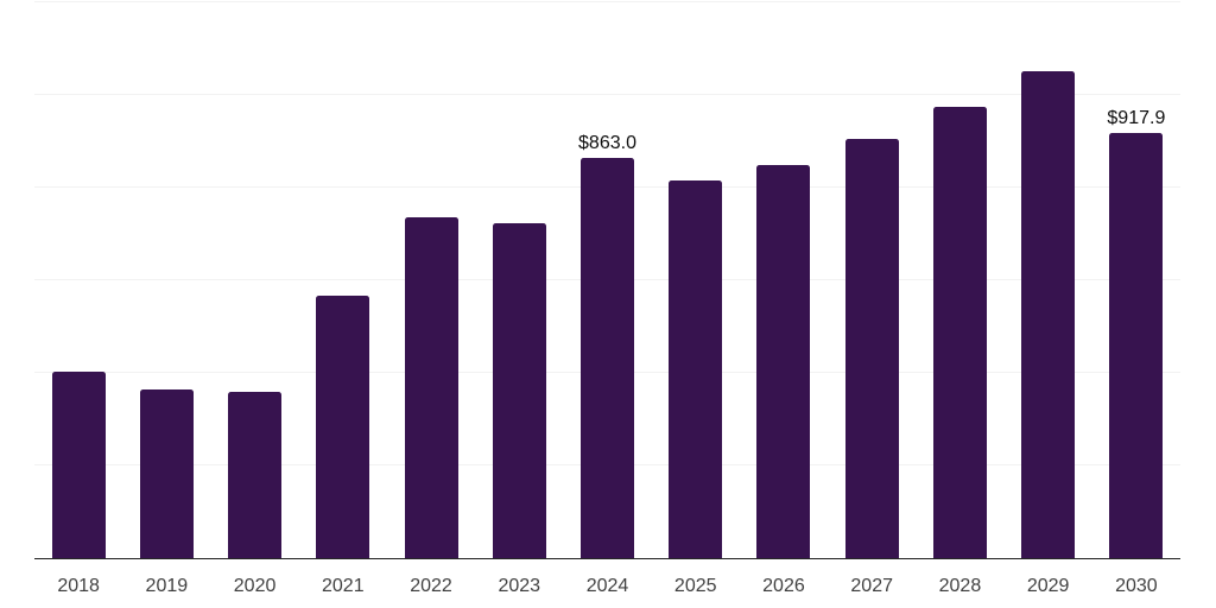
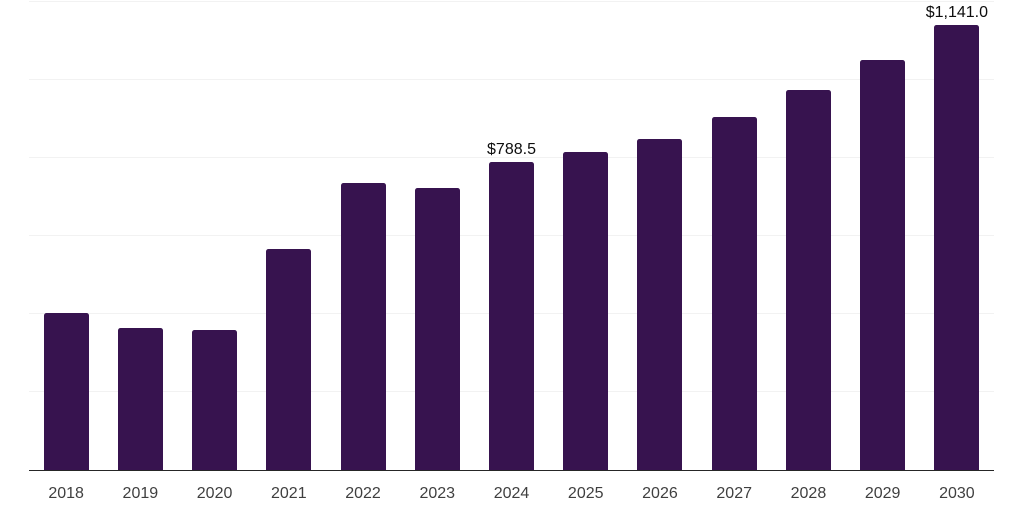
2024: $863.0 -> $788.5
2030: $917.9 -> $1,141.0
